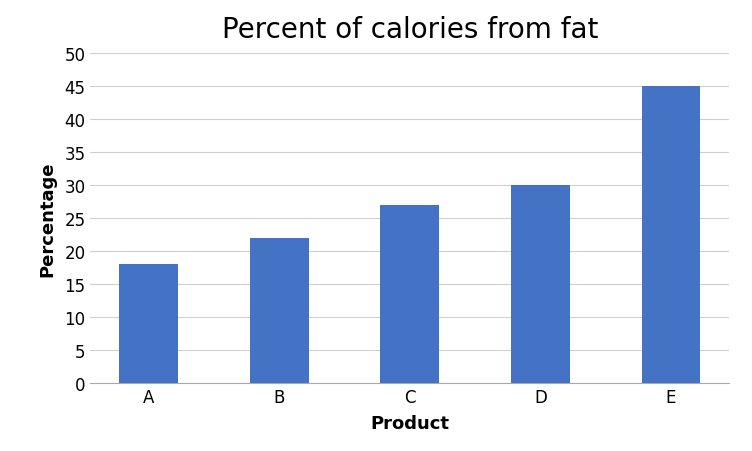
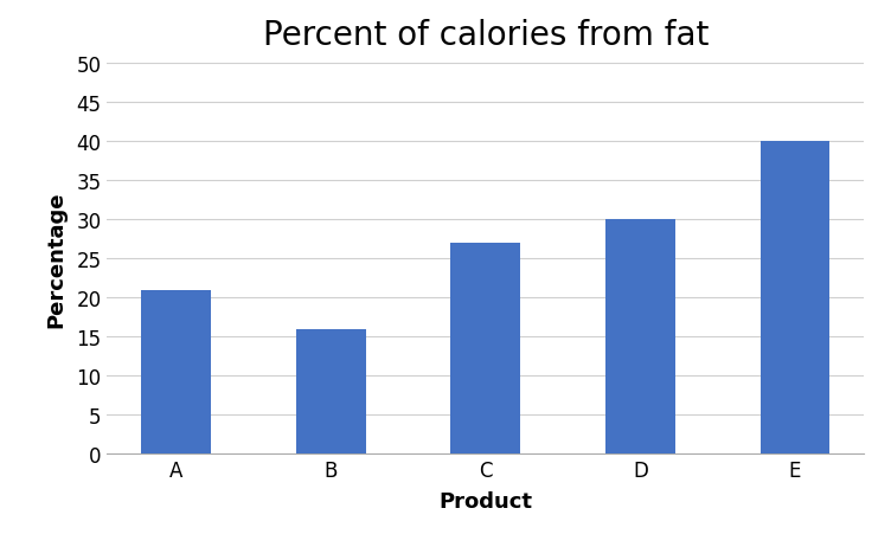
A: 18 -> 21
B: 22 -> 16
E: 45 -> 40
